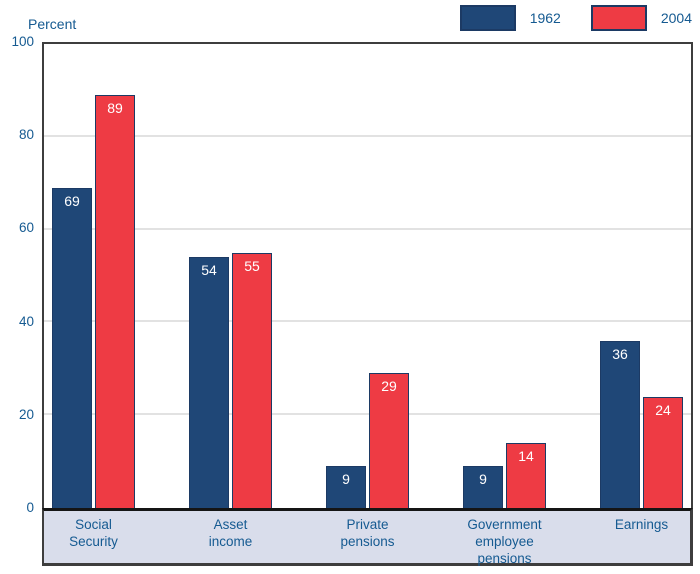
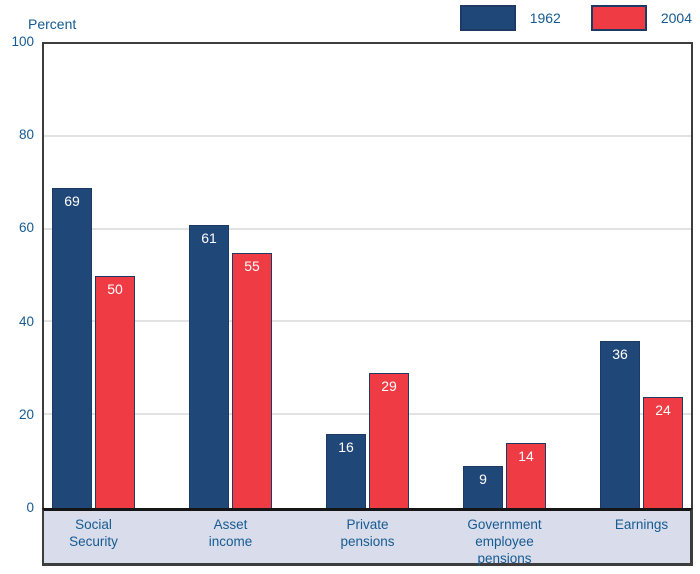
2004/Social Security: 89 -> 50
1962/Asset income: 54 -> 61
1962/Private pensions: 9 -> 16
